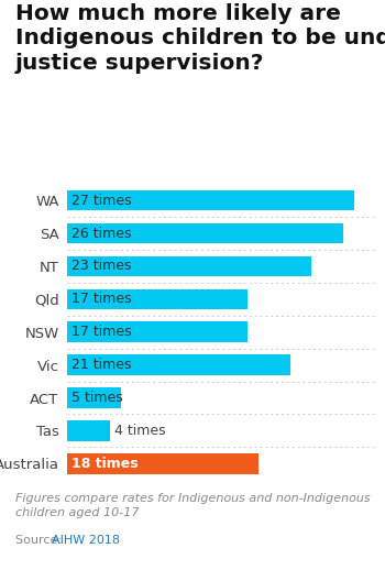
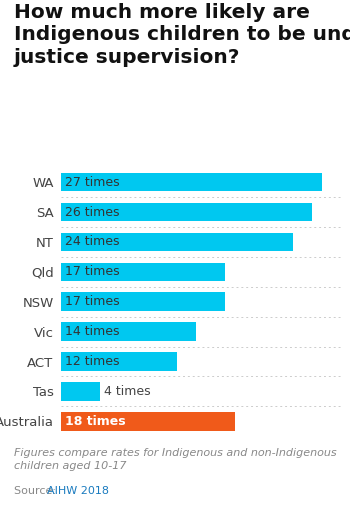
NT: 23 -> 24
Vic: 21 -> 14
ACT: 5 -> 12
